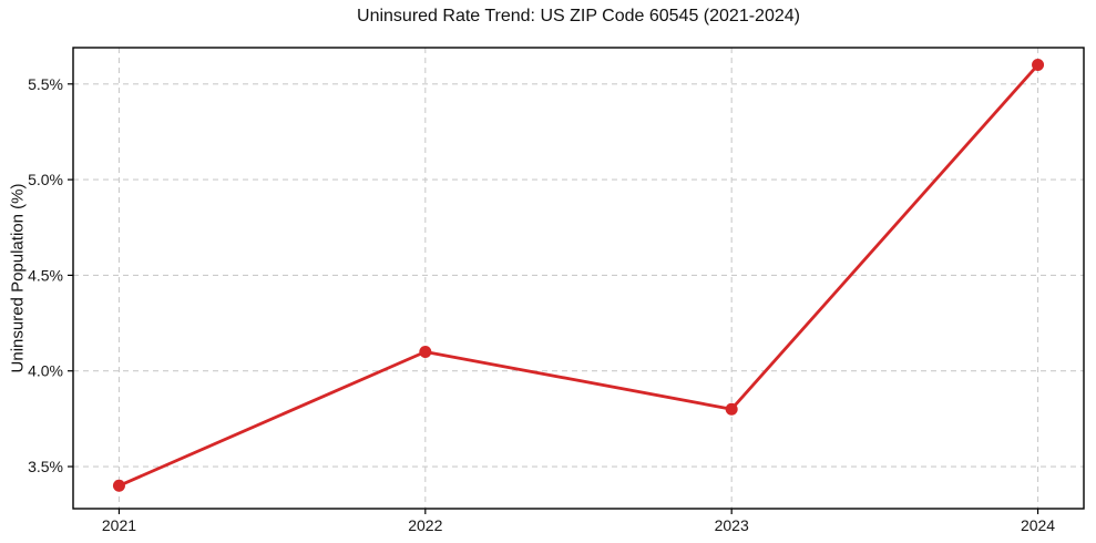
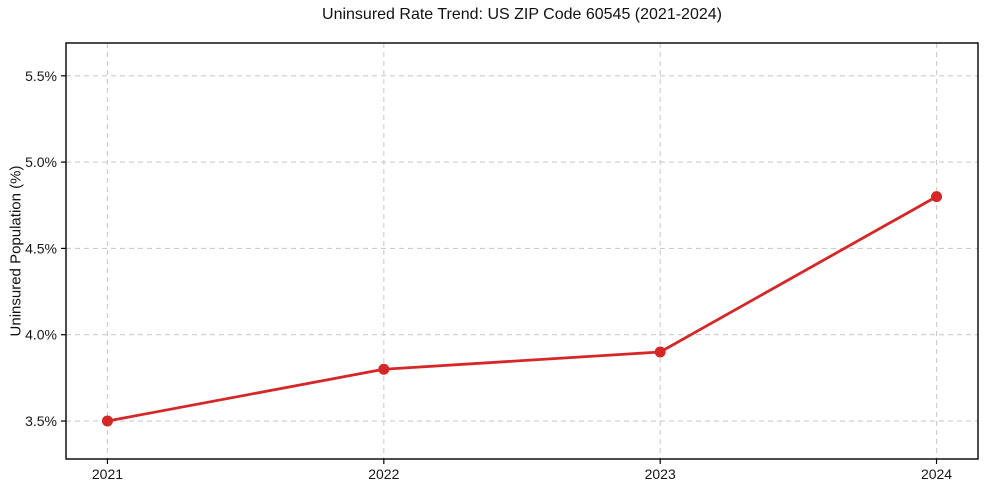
2021: 3.4% -> 3.5%
2022: 4.1% -> 3.8%
2023: 3.8% -> 3.9%
2024: 5.6% -> 4.8%
